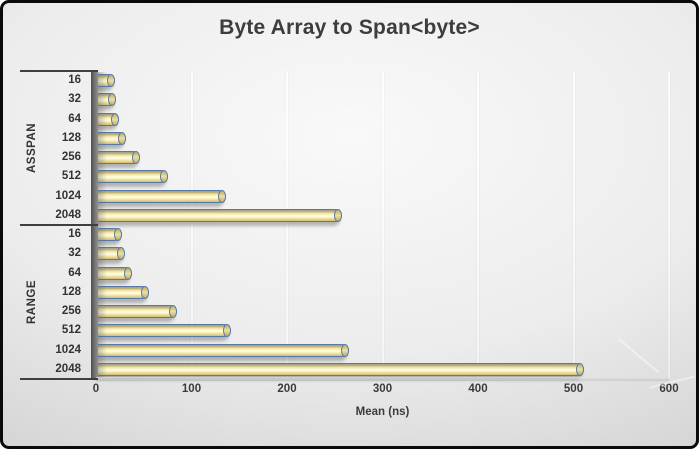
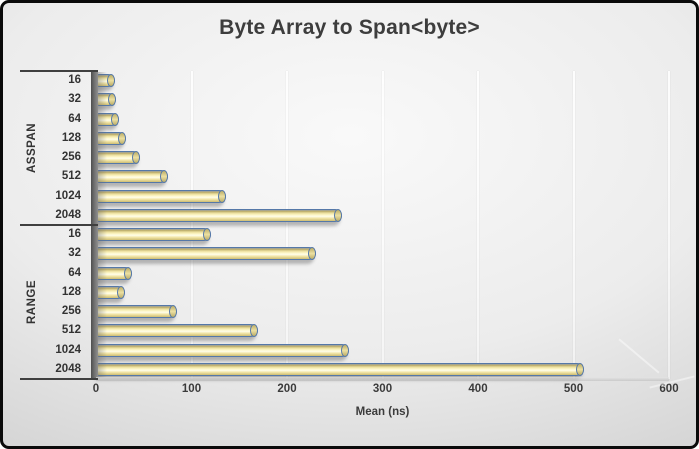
RANGE/16: 30 -> 120
RANGE/32: 30 -> 230
RANGE/128: 60 -> 30
RANGE/512: 140 -> 170
